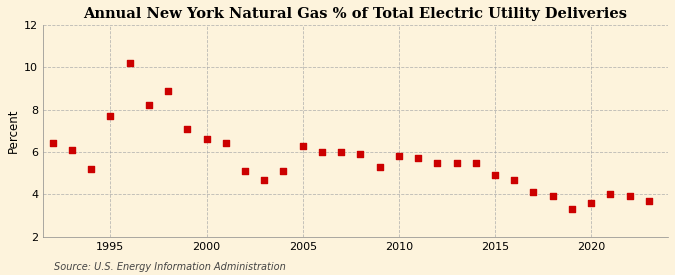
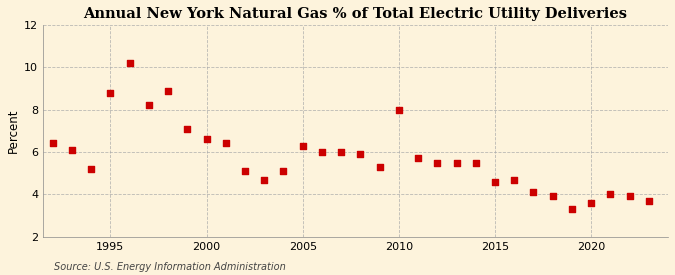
1995: 7.7 -> 8.8
2010: 5.8 -> 8.0
2015: 4.9 -> 4.6
